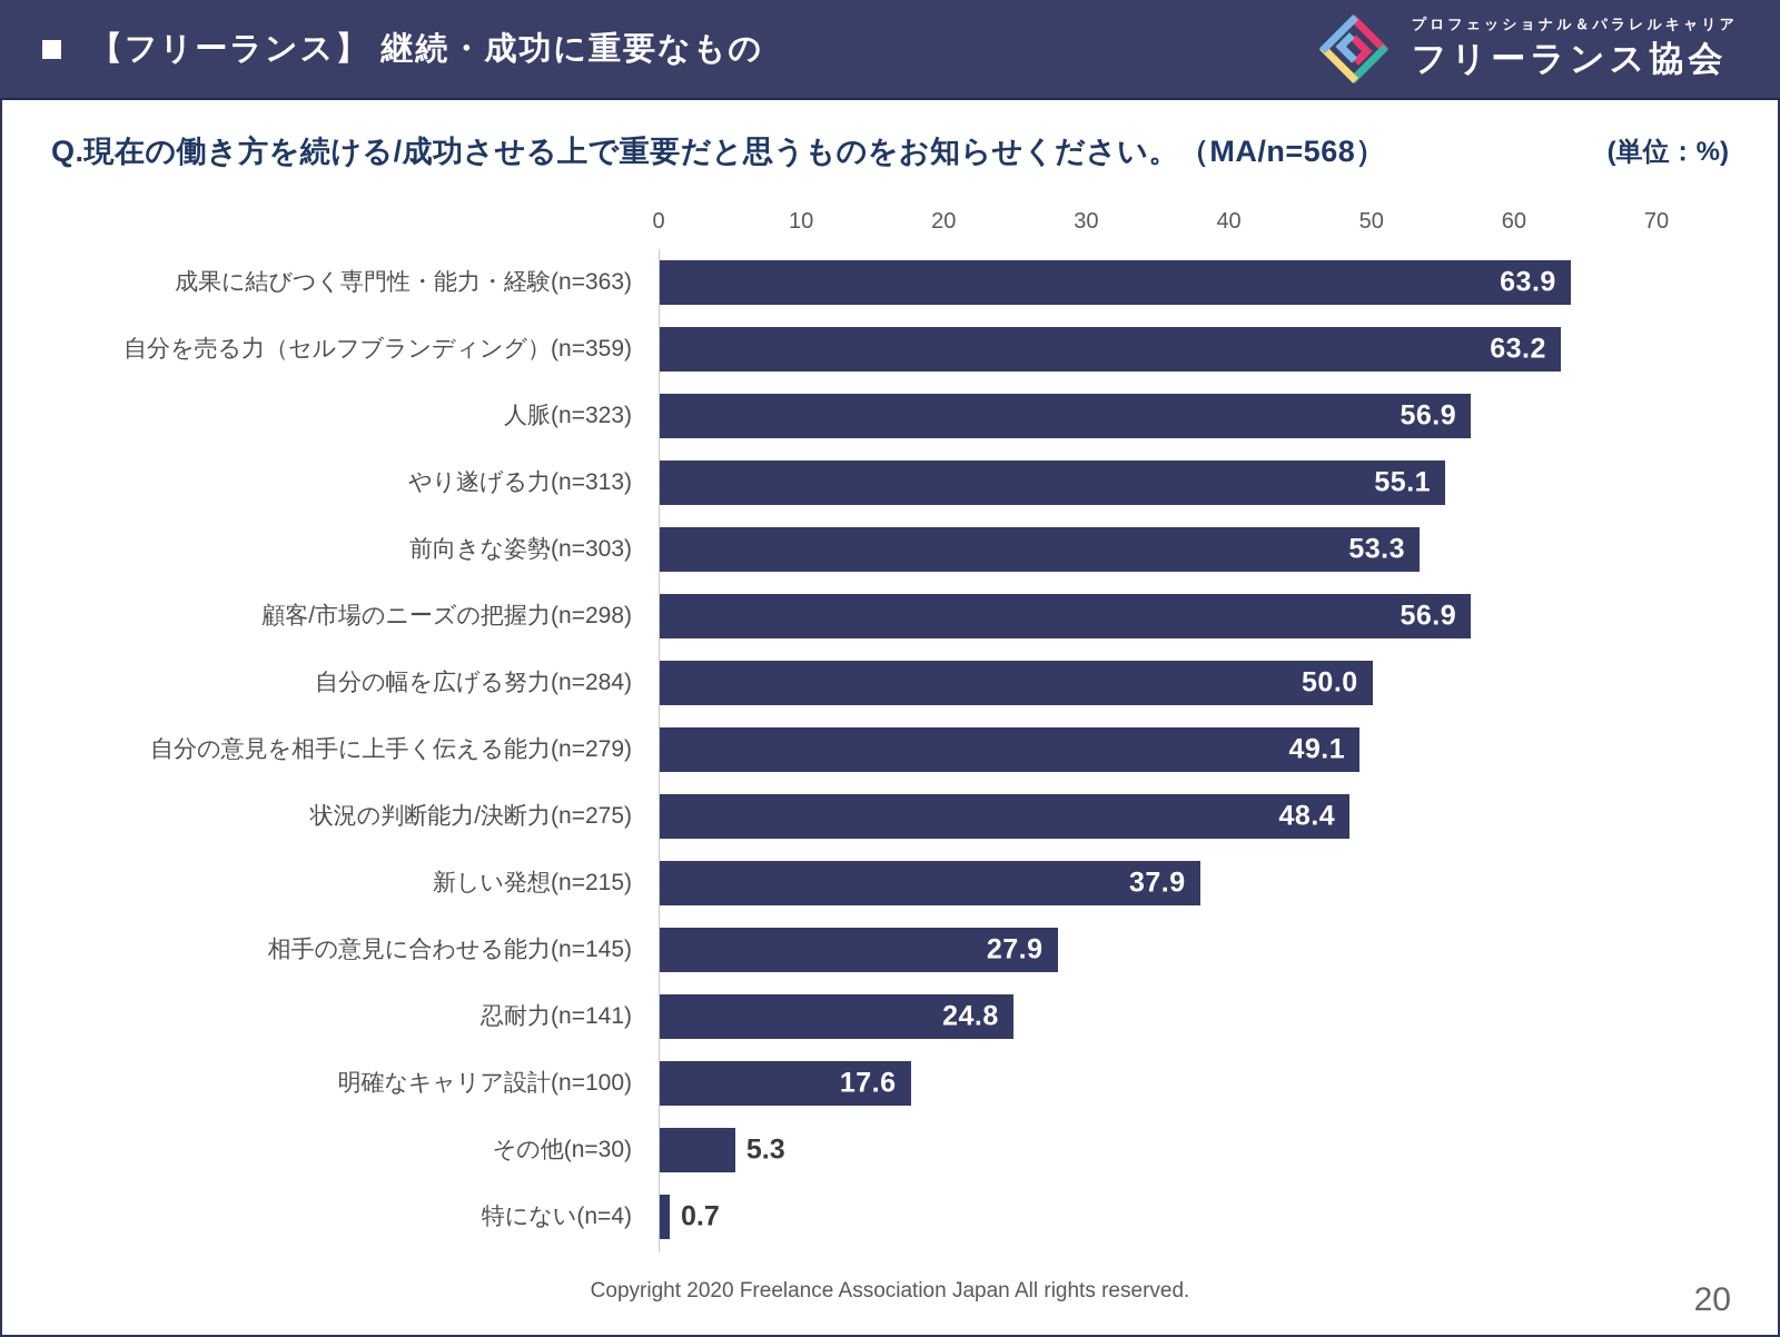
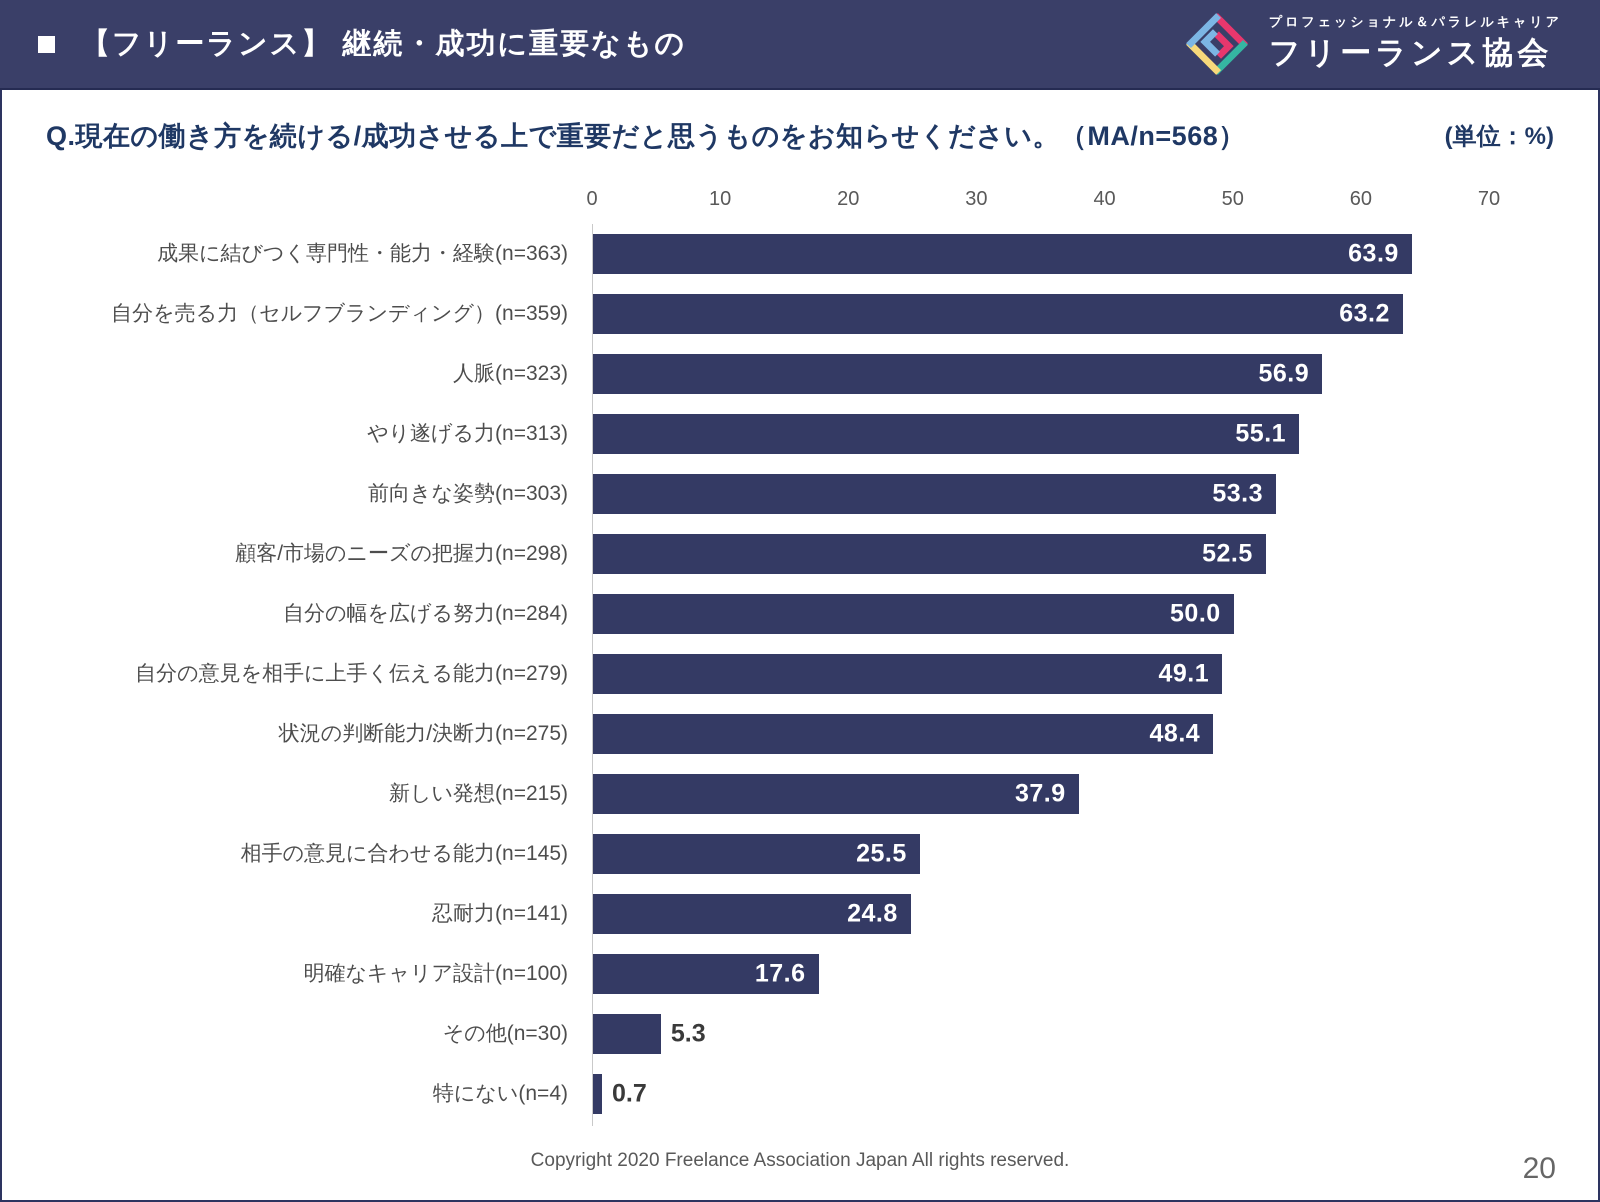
顧客/市場のニーズの把握力(n=298): 56.9 -> 52.5
相手の意見に合わせる能力(n=145): 27.9 -> 25.5
